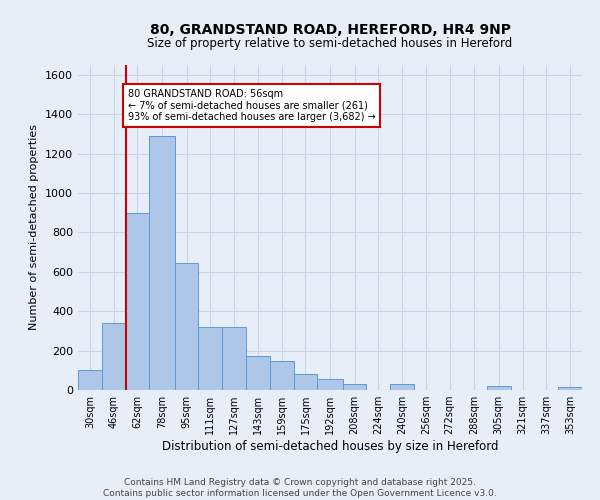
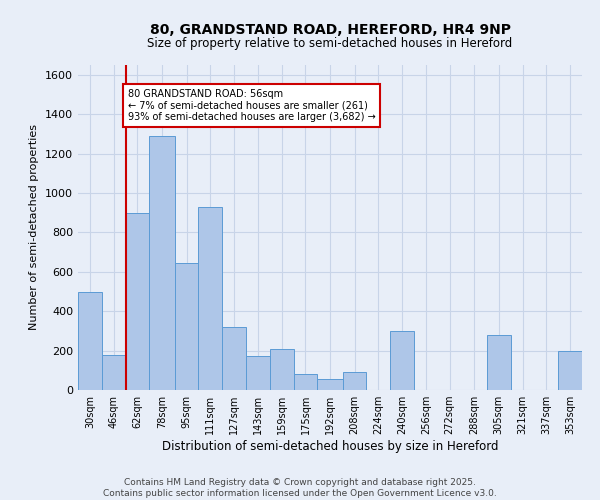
30sqm: 100 -> 500
46sqm: 340 -> 180
111sqm: 320 -> 930
159sqm: 140 -> 210
208sqm: 30 -> 90
240sqm: 30 -> 300
305sqm: 20 -> 280
353sqm: 20 -> 200
